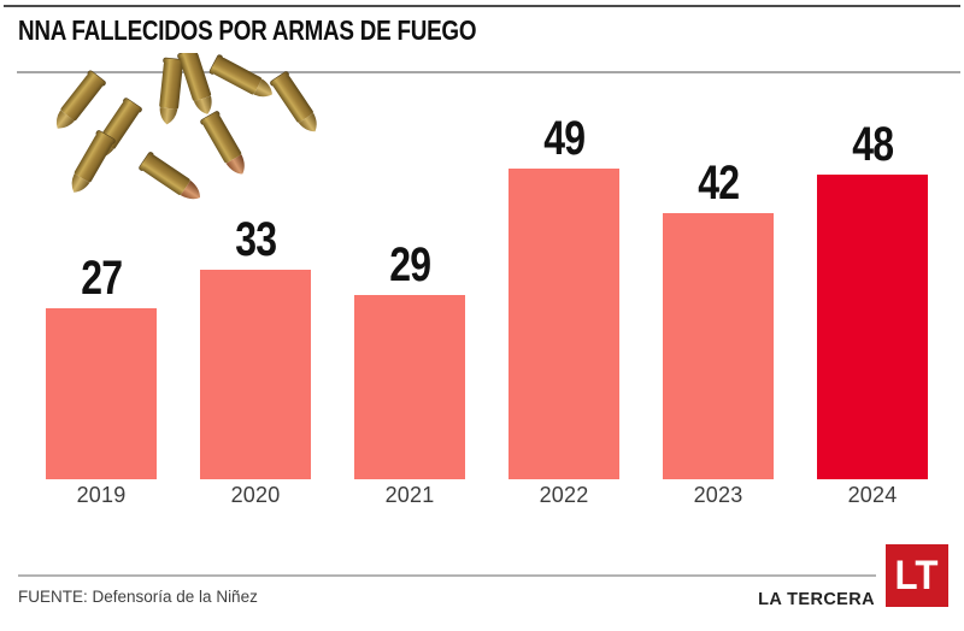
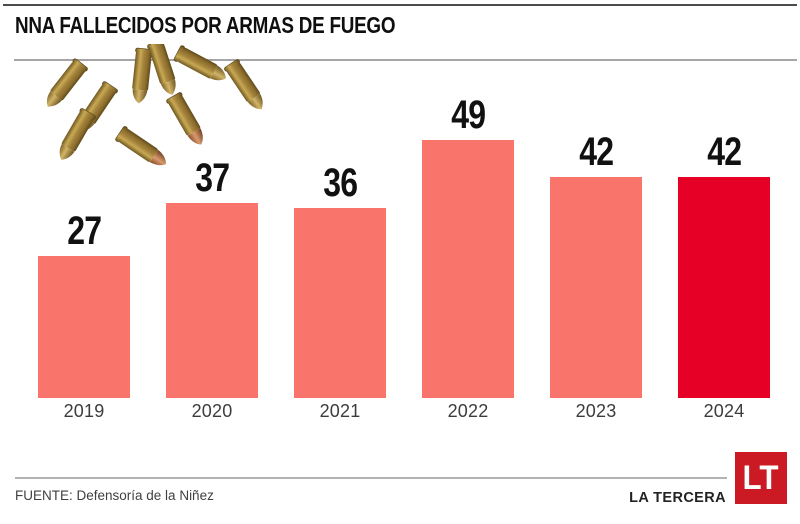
2020: 33 -> 37
2021: 29 -> 36
2024: 48 -> 42
